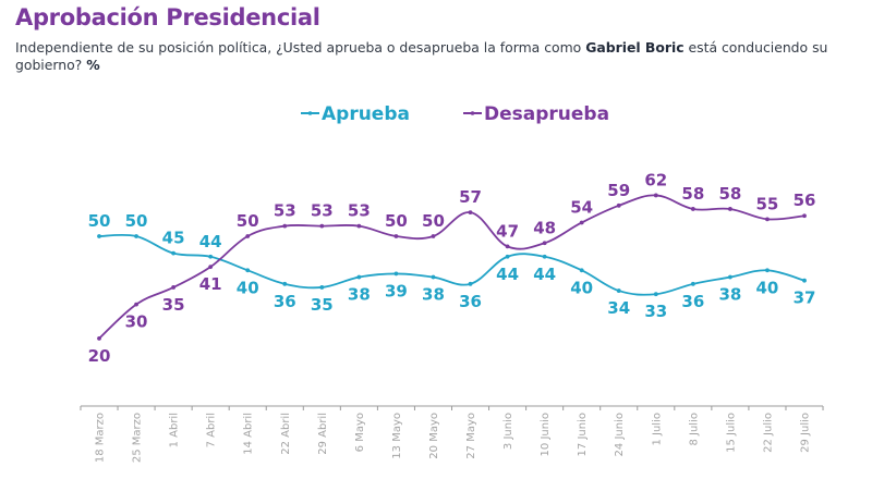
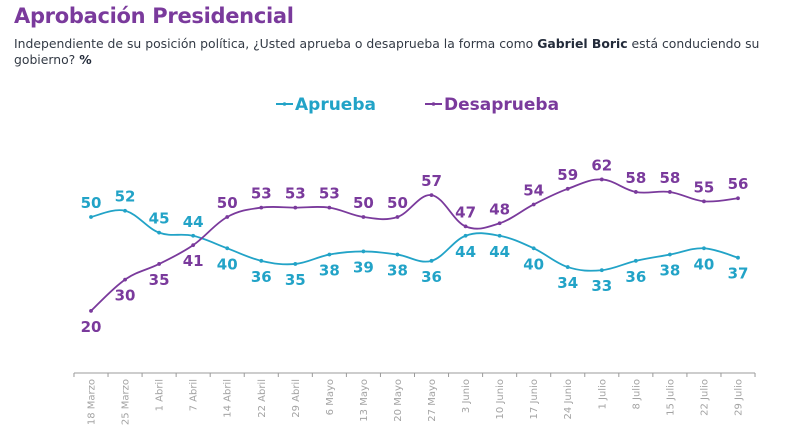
Aprueba/25 Marzo: 50 -> 52
